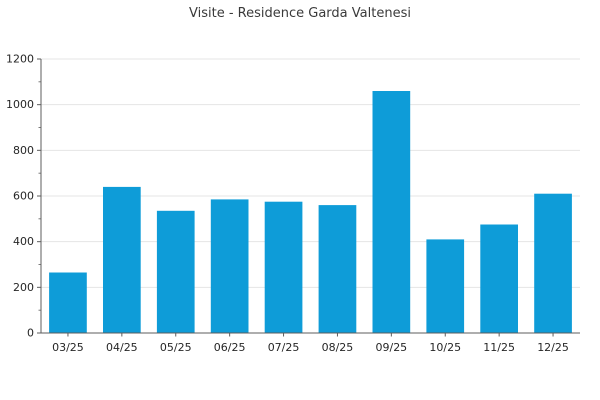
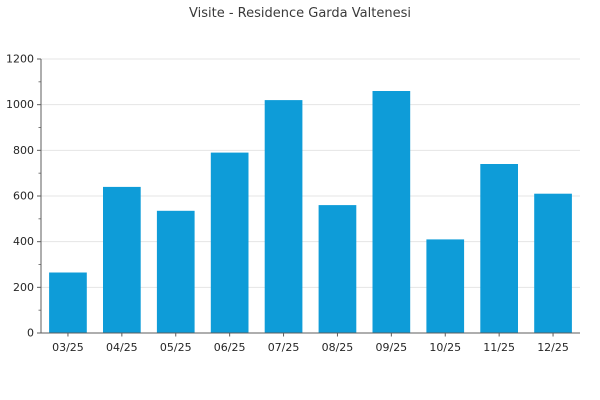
06/25: 580 -> 790
07/25: 580 -> 1020
11/25: 480 -> 740
